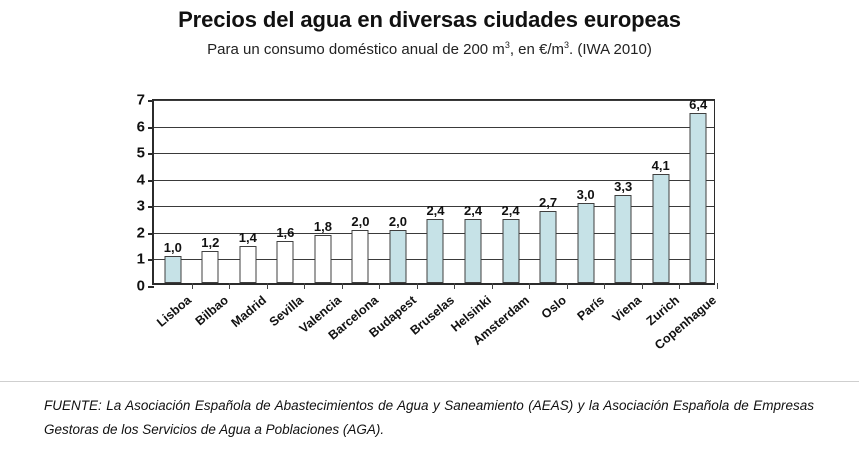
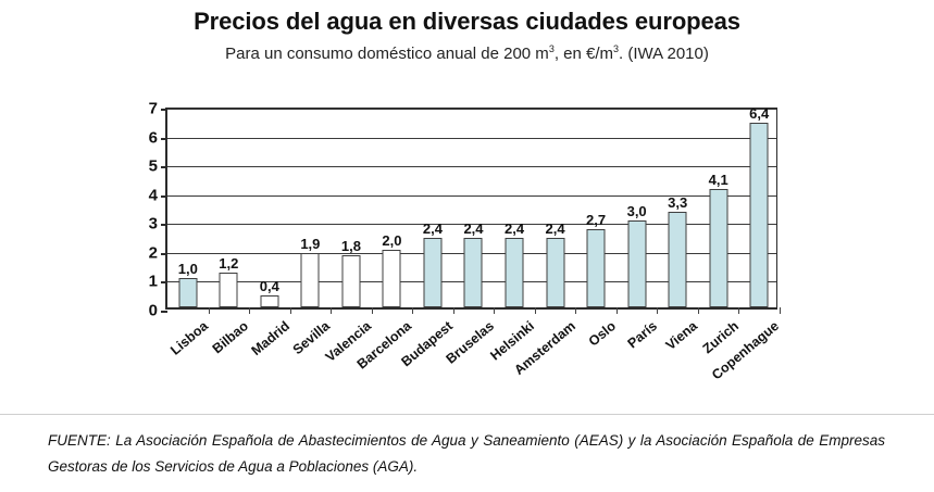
Madrid: 1,4 -> 0,4
Sevilla: 1,6 -> 1,9
Budapest: 2,0 -> 2,4
